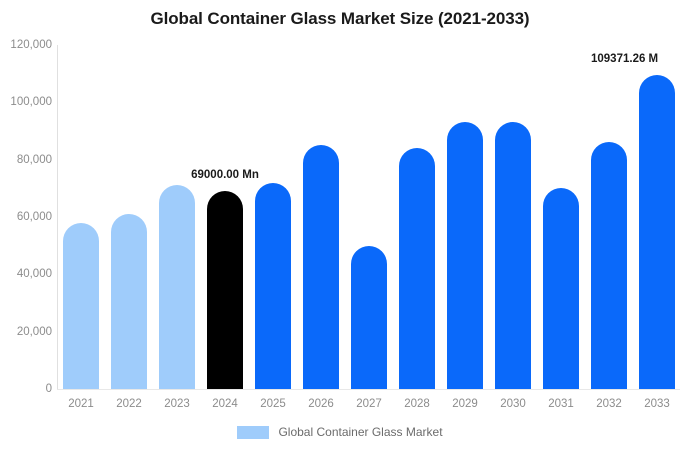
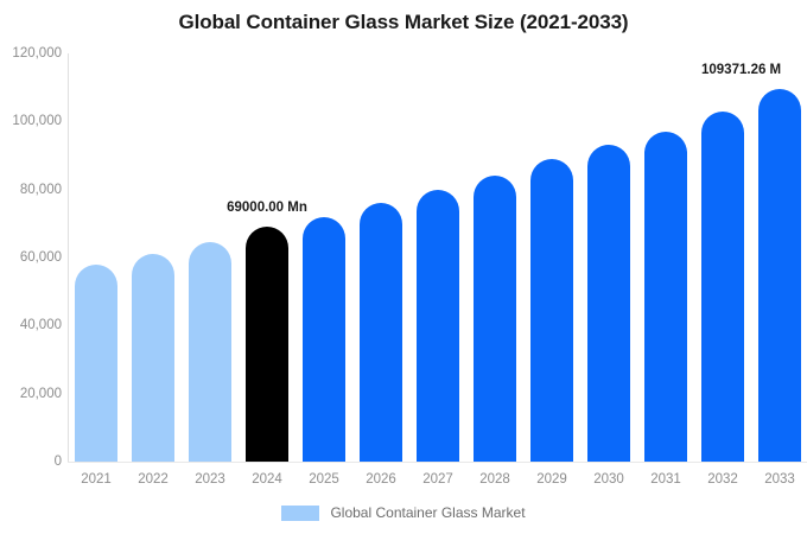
2023: 71000 -> 64000
2026: 85000 -> 76000
2027: 50000 -> 80000
2029: 93000 -> 89000
2031: 70000 -> 97000
2032: 86000 -> 103000
